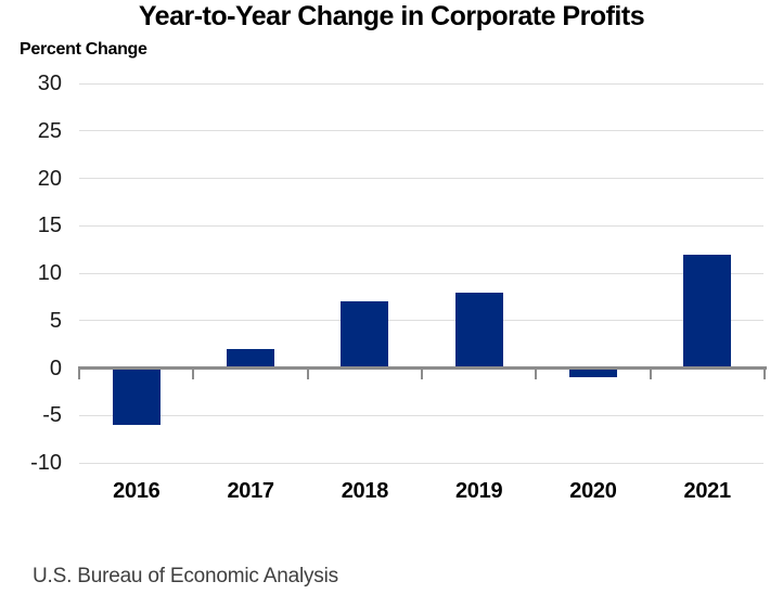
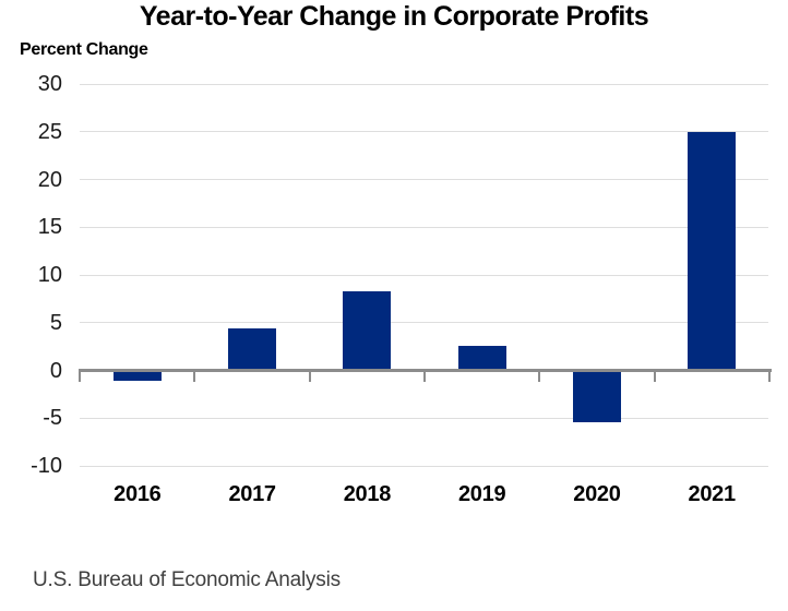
2016: -6 -> -1
2017: 2 -> 4
2018: 7 -> 8
2019: 8 -> 3
2020: -1 -> -5
2021: 12 -> 25
